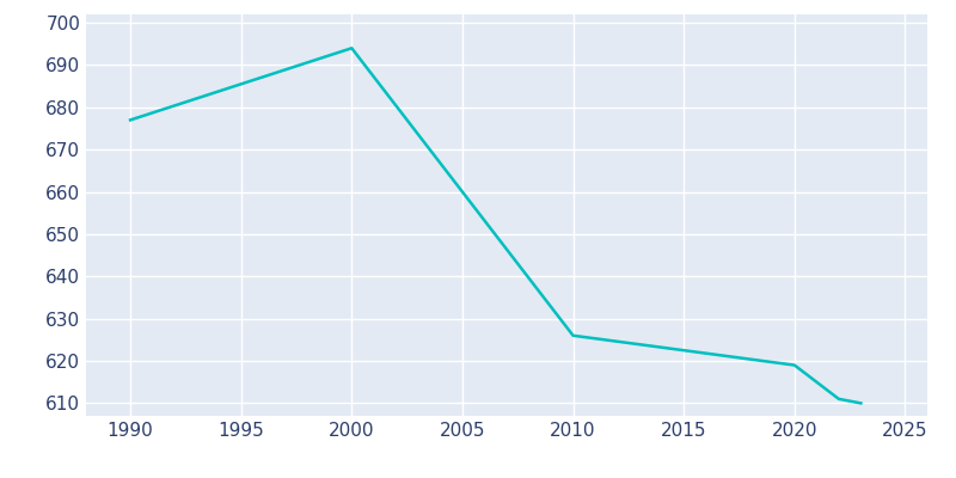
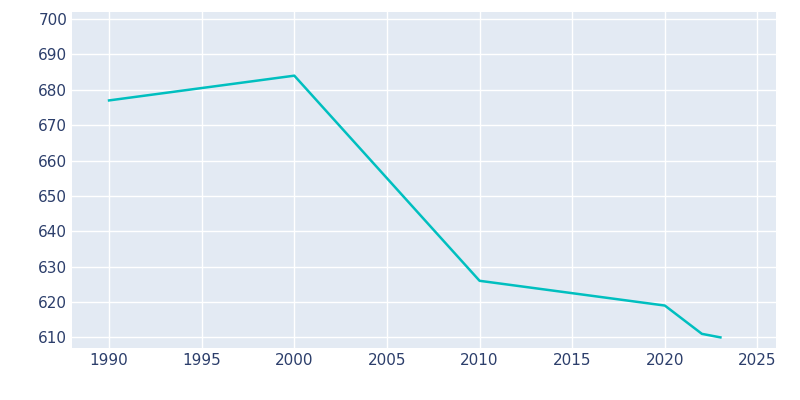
2000: 694 -> 684
